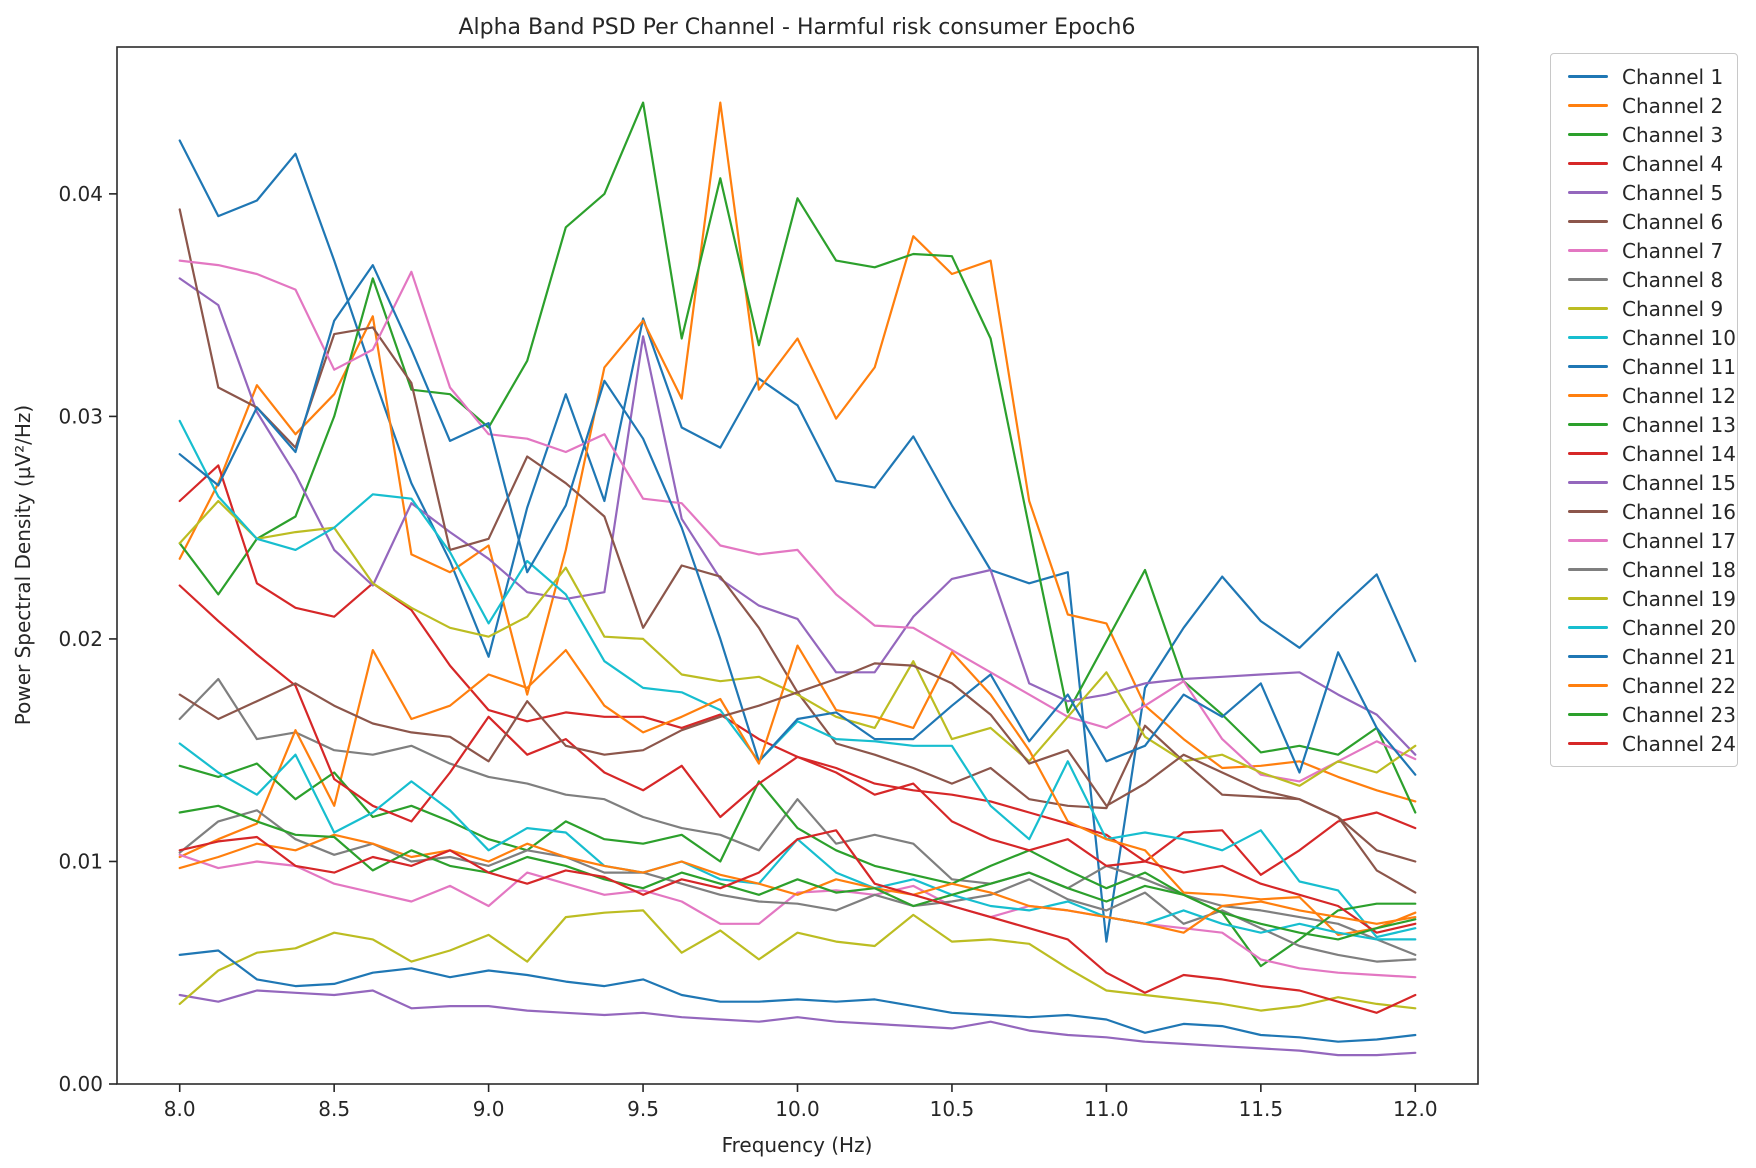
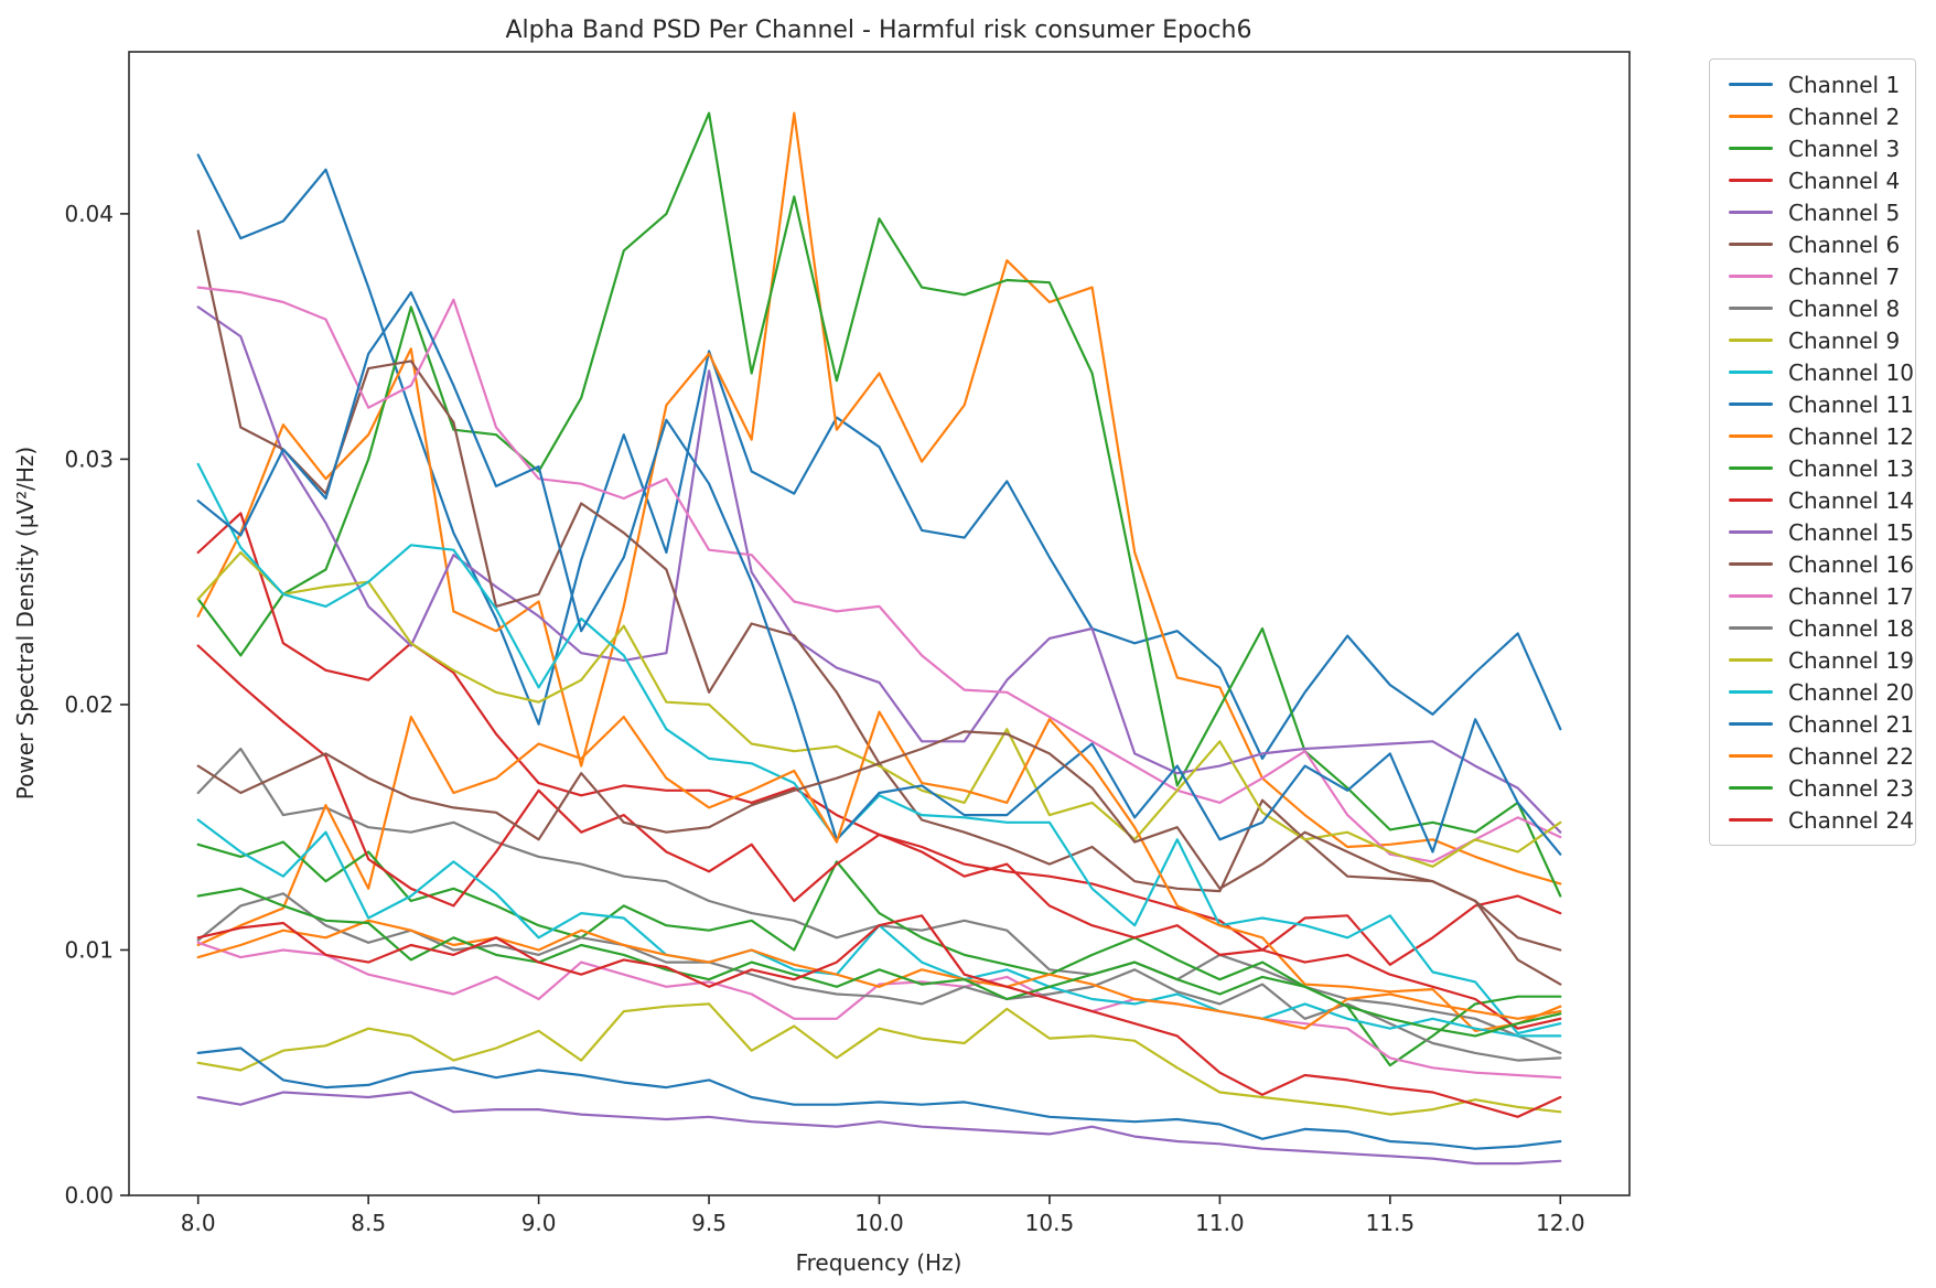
Channel 19/8.0: 0.0036 -> 0.0054
Channel 8/10.0: 0.0128 -> 0.0110
Channel 1/11.0: 0.0064 -> 0.0215
